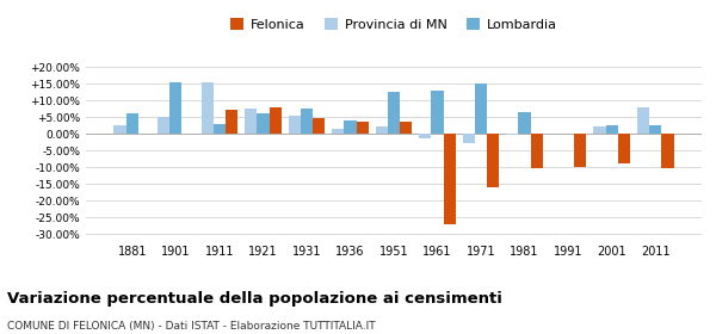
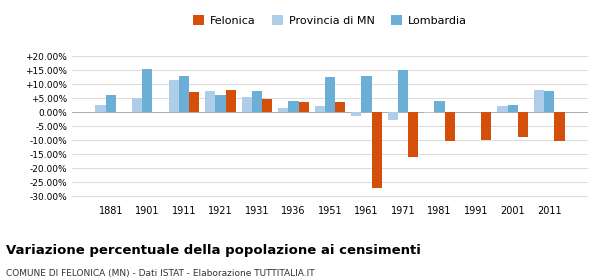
Provincia di MN/1911: 15.5% -> 11.5%
Lombardia/1911: 3.0% -> 13.0%
Lombardia/1981: 6.5% -> 4.0%
Lombardia/2011: 2.5% -> 7.5%
